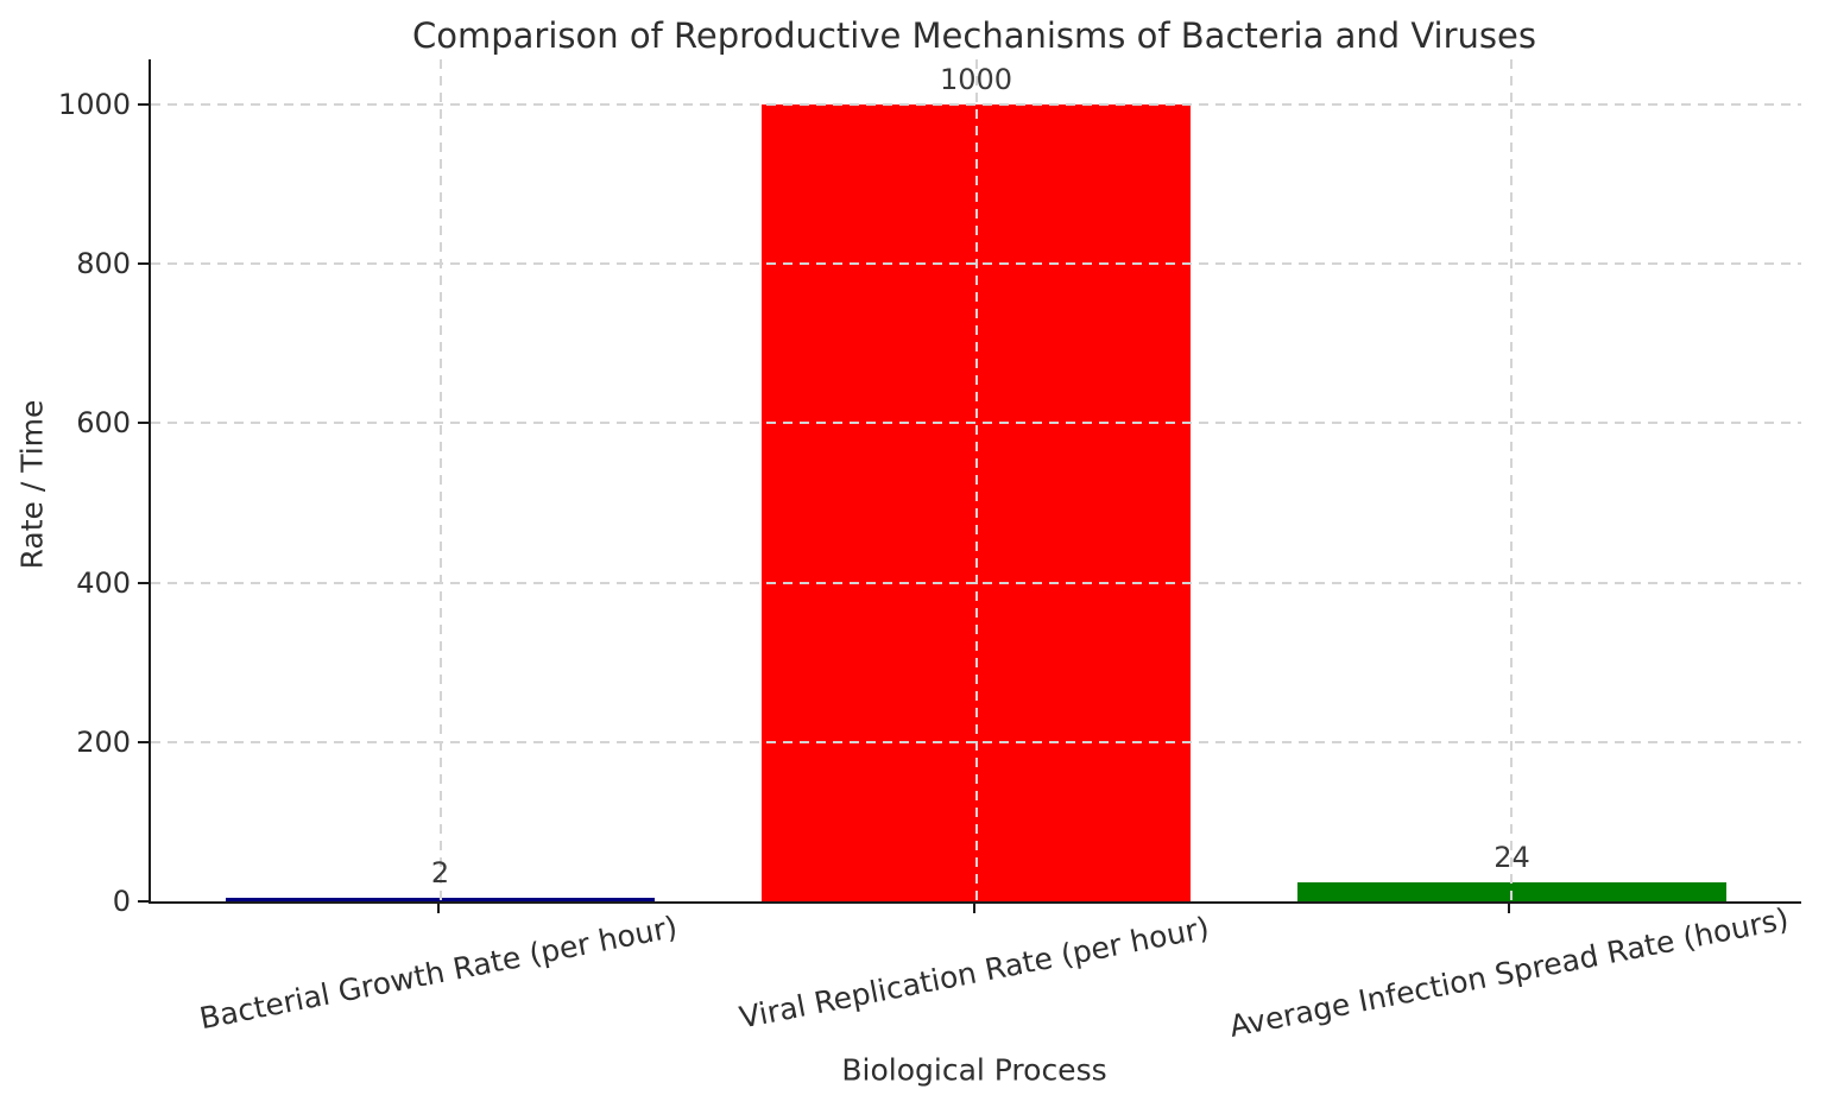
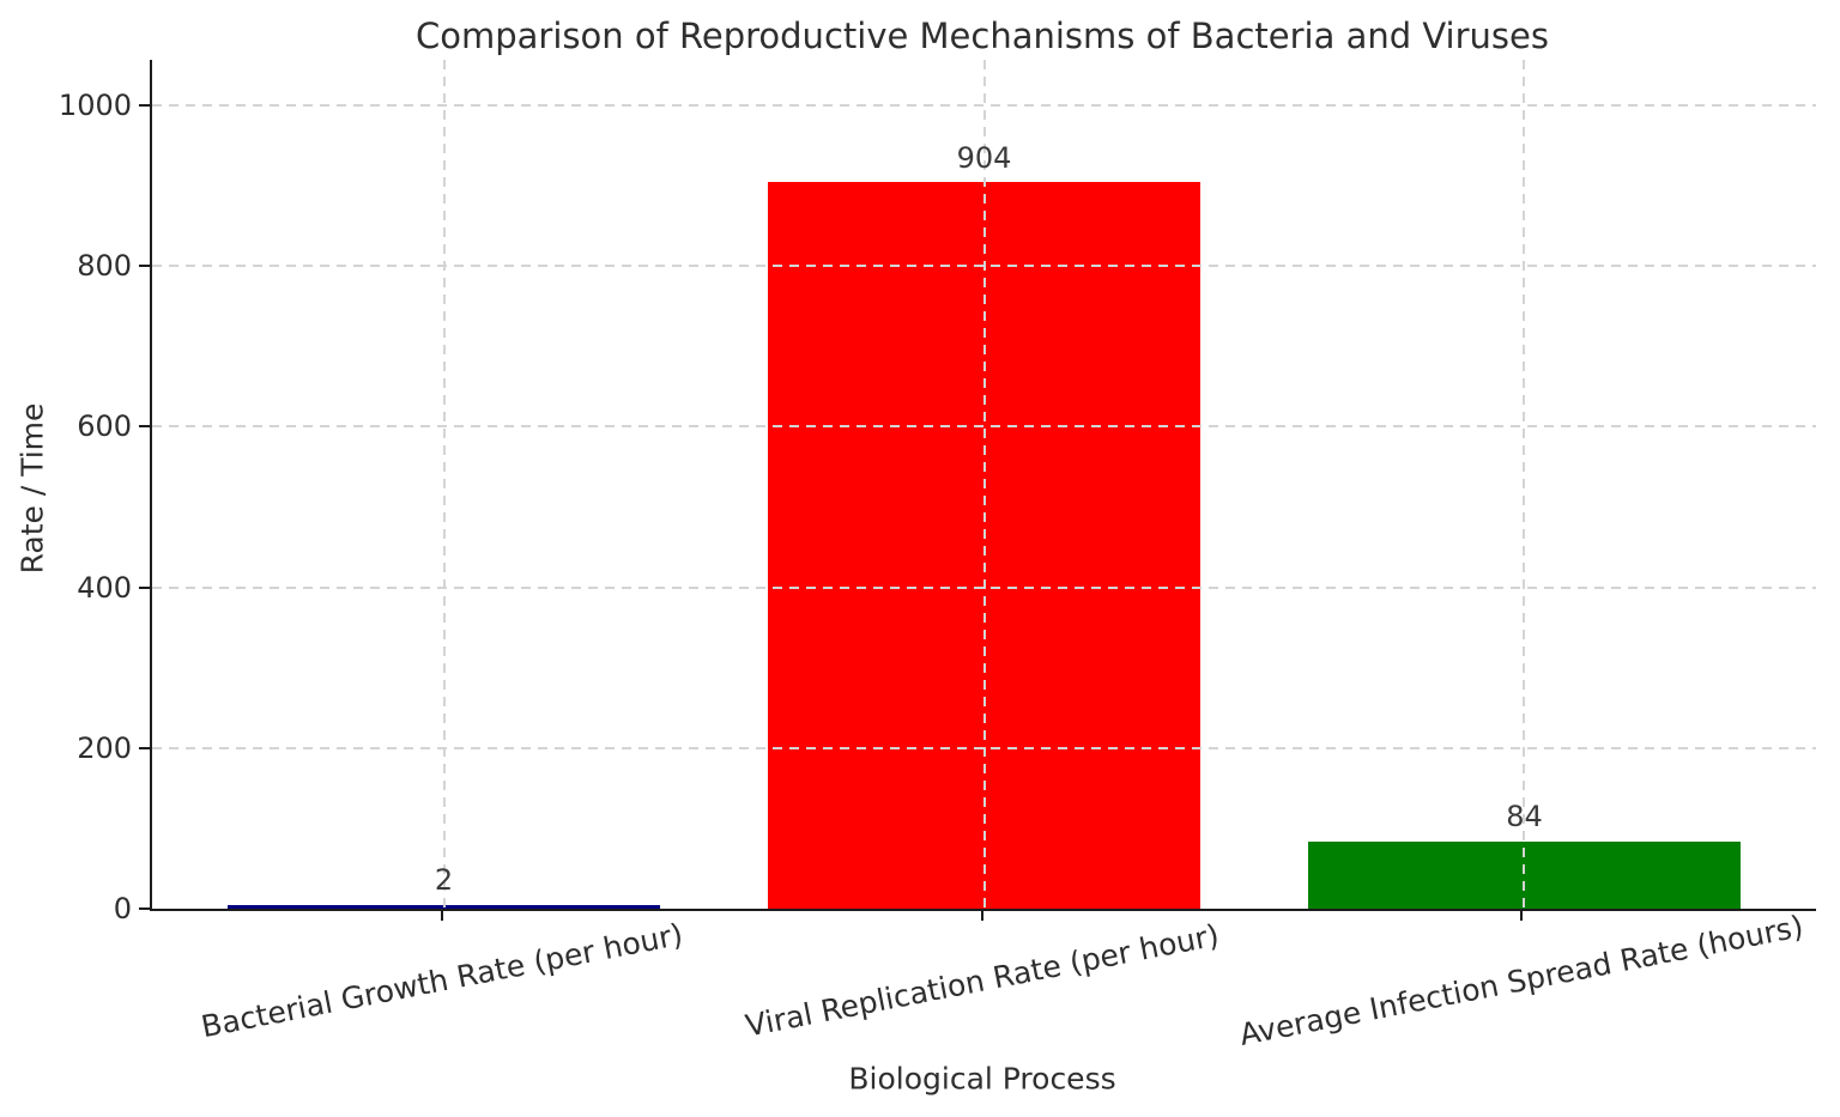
Viral Replication Rate (per hour): 1000 -> 904
Average Infection Spread Rate (hours): 24 -> 84
